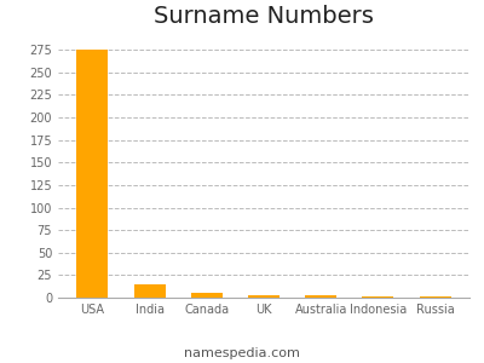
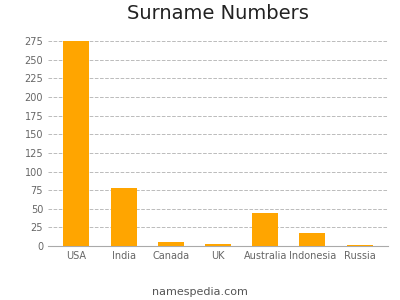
India: 15 -> 78
Australia: 3 -> 44
Indonesia: 2 -> 18
